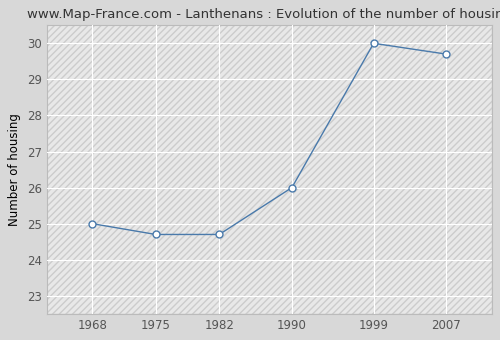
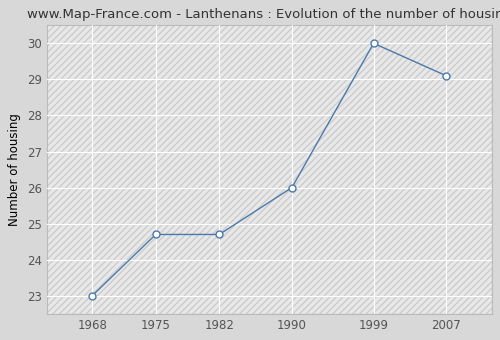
1968: 25.0 -> 23.0
2007: 29.7 -> 29.1
